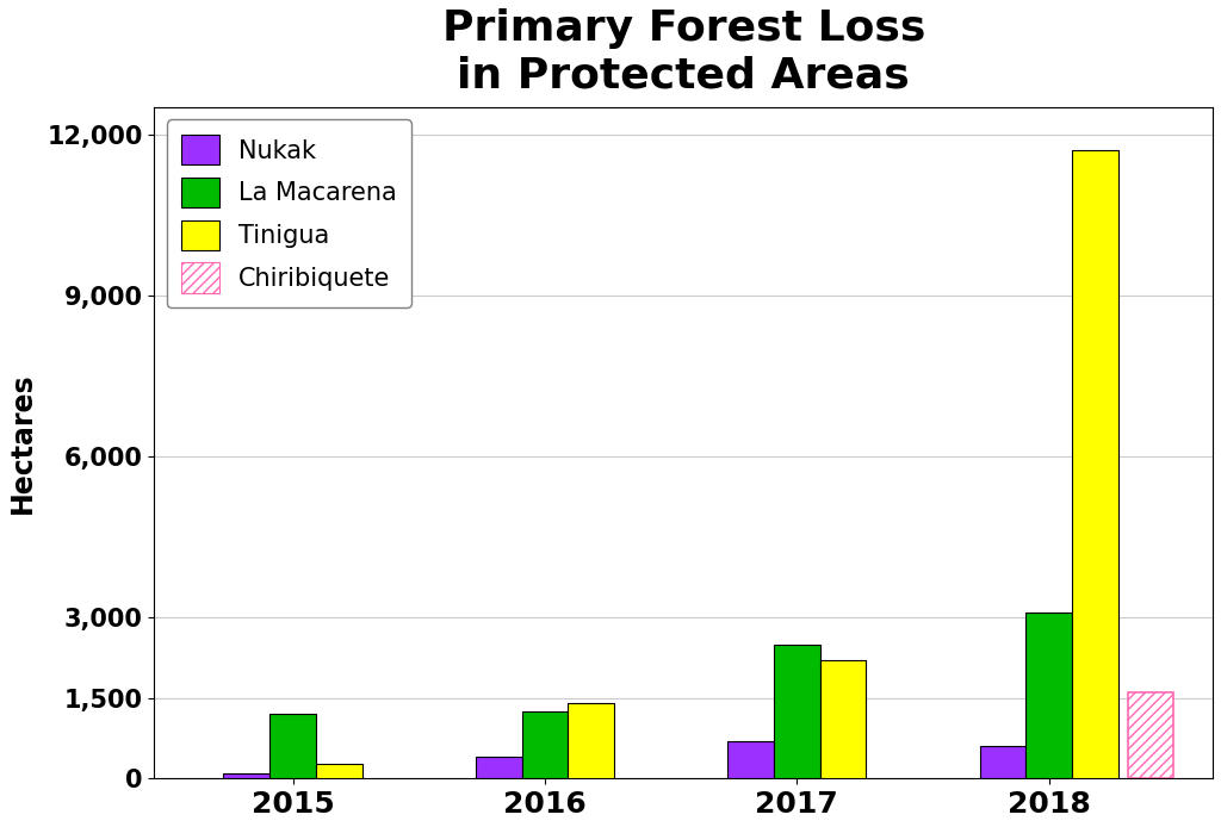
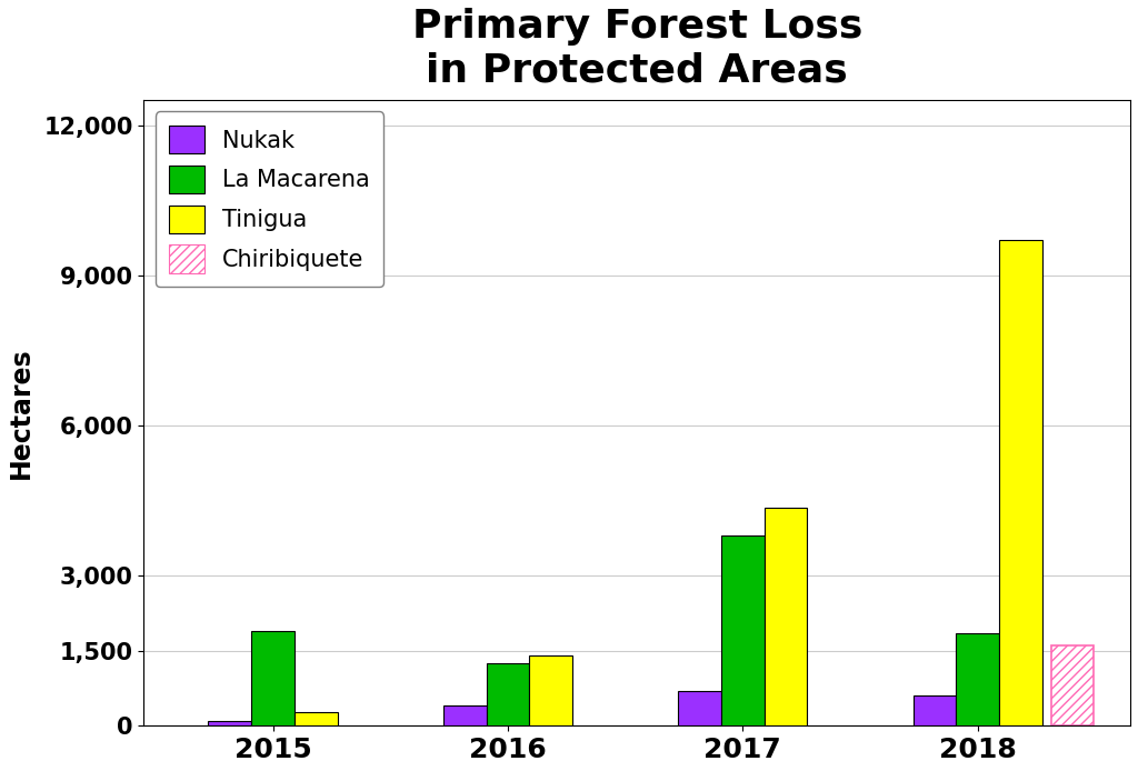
La Macarena/2015: 1,200 -> 1,900
La Macarena/2017: 2,500 -> 3,800
Tinigua/2017: 2,200 -> 4,350
La Macarena/2018: 3,100 -> 1,850
Tinigua/2018: 11,700 -> 9,700
